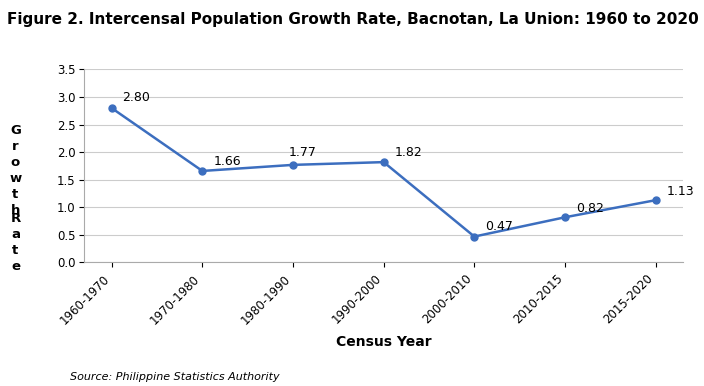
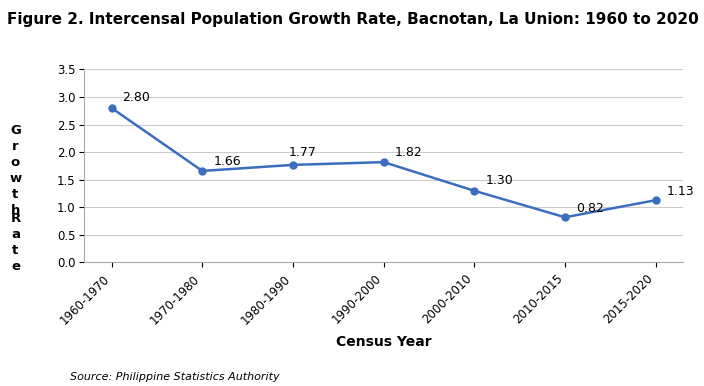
2000-2010: 0.47 -> 1.30
